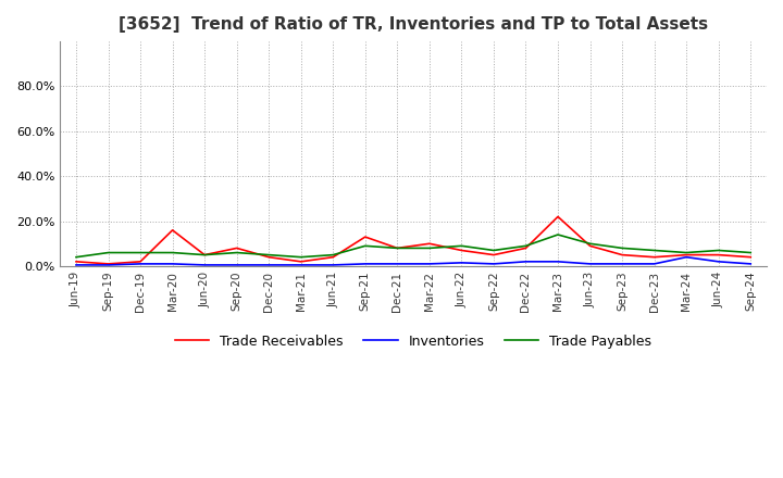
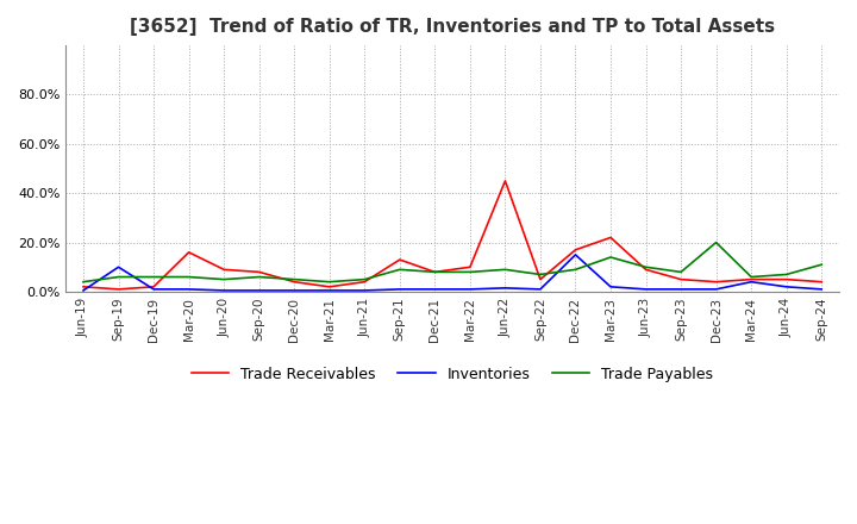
Inventories/Sep-19: 0.5% -> 10.0%
Trade Receivables/Jun-20: 5% -> 9%
Trade Receivables/Jun-22: 7% -> 45%
Trade Receivables/Dec-22: 8% -> 17%
Inventories/Dec-22: 2.0% -> 15.0%
Trade Payables/Dec-23: 7% -> 20%
Trade Payables/Sep-24: 6% -> 11%
